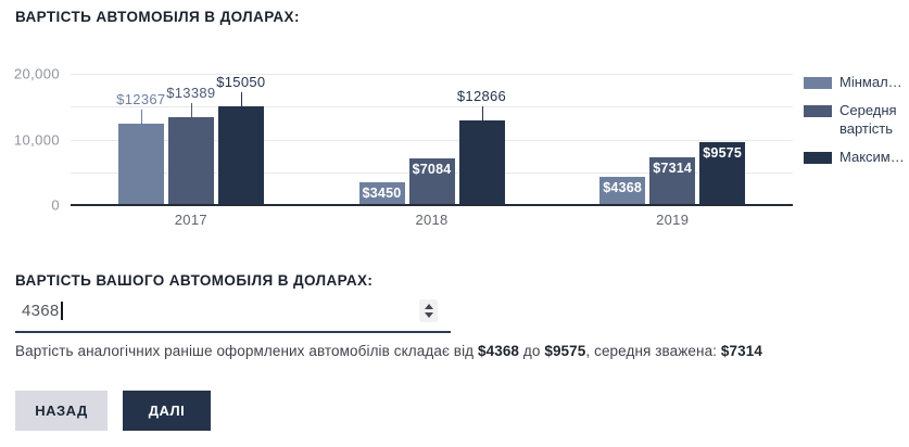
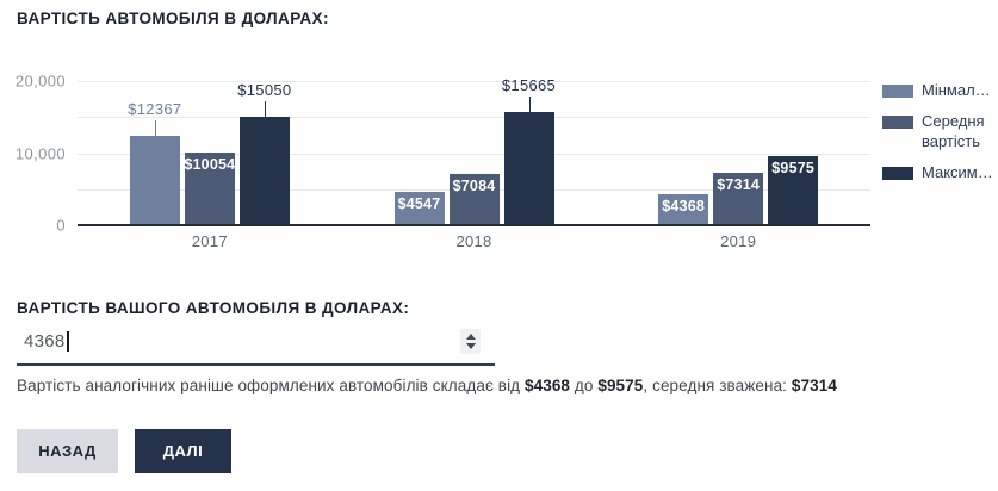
Середня вартість/2017: $13389 -> $10054
Мінмал…/2018: $3450 -> $4547
Максим…/2018: $12866 -> $15665
